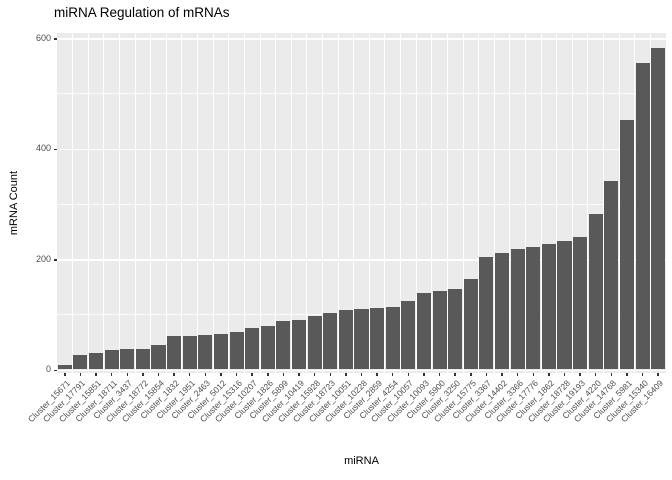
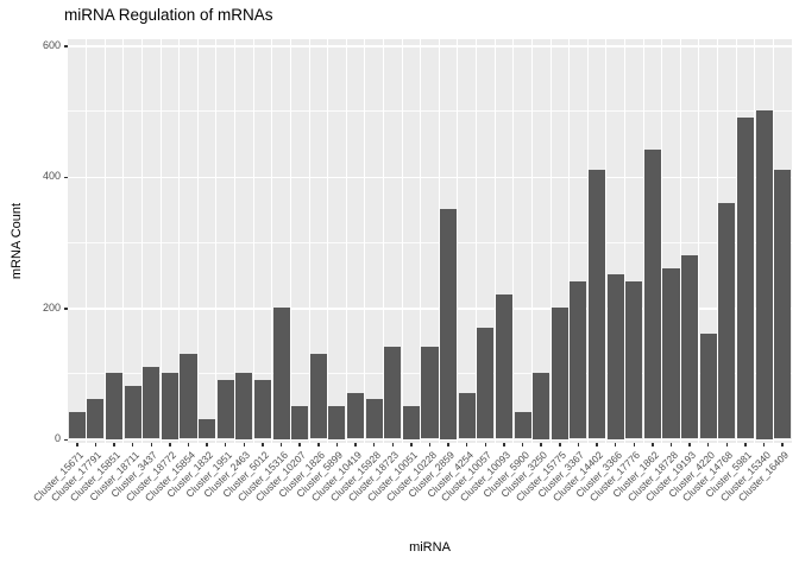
Cluster_15671: 10 -> 40
Cluster_17791: 30 -> 60
Cluster_15851: 30 -> 100
Cluster_18711: 40 -> 80
Cluster_3437: 40 -> 110
Cluster_18772: 40 -> 100
Cluster_15854: 40 -> 130
Cluster_1832: 60 -> 30
Cluster_1951: 60 -> 90
Cluster_2463: 60 -> 100
Cluster_5012: 60 -> 90
Cluster_15316: 70 -> 200
Cluster_10207: 80 -> 50
Cluster_1826: 80 -> 130
Cluster_5899: 90 -> 50
Cluster_10419: 90 -> 70
Cluster_15928: 100 -> 60
Cluster_18723: 100 -> 140
Cluster_10051: 110 -> 50
Cluster_10228: 110 -> 140
Cluster_2859: 110 -> 350
Cluster_4254: 110 -> 70
Cluster_10057: 120 -> 170
Cluster_10093: 140 -> 220
Cluster_5900: 140 -> 40
Cluster_3250: 150 -> 100
Cluster_15775: 160 -> 200
Cluster_3367: 200 -> 240
Cluster_14402: 210 -> 410
Cluster_3366: 220 -> 250
Cluster_17776: 220 -> 240
Cluster_1862: 230 -> 440
Cluster_18728: 230 -> 260
Cluster_19193: 240 -> 280
Cluster_4220: 280 -> 160
Cluster_14768: 340 -> 360
Cluster_5981: 450 -> 490
Cluster_15340: 560 -> 500
Cluster_16409: 580 -> 410
